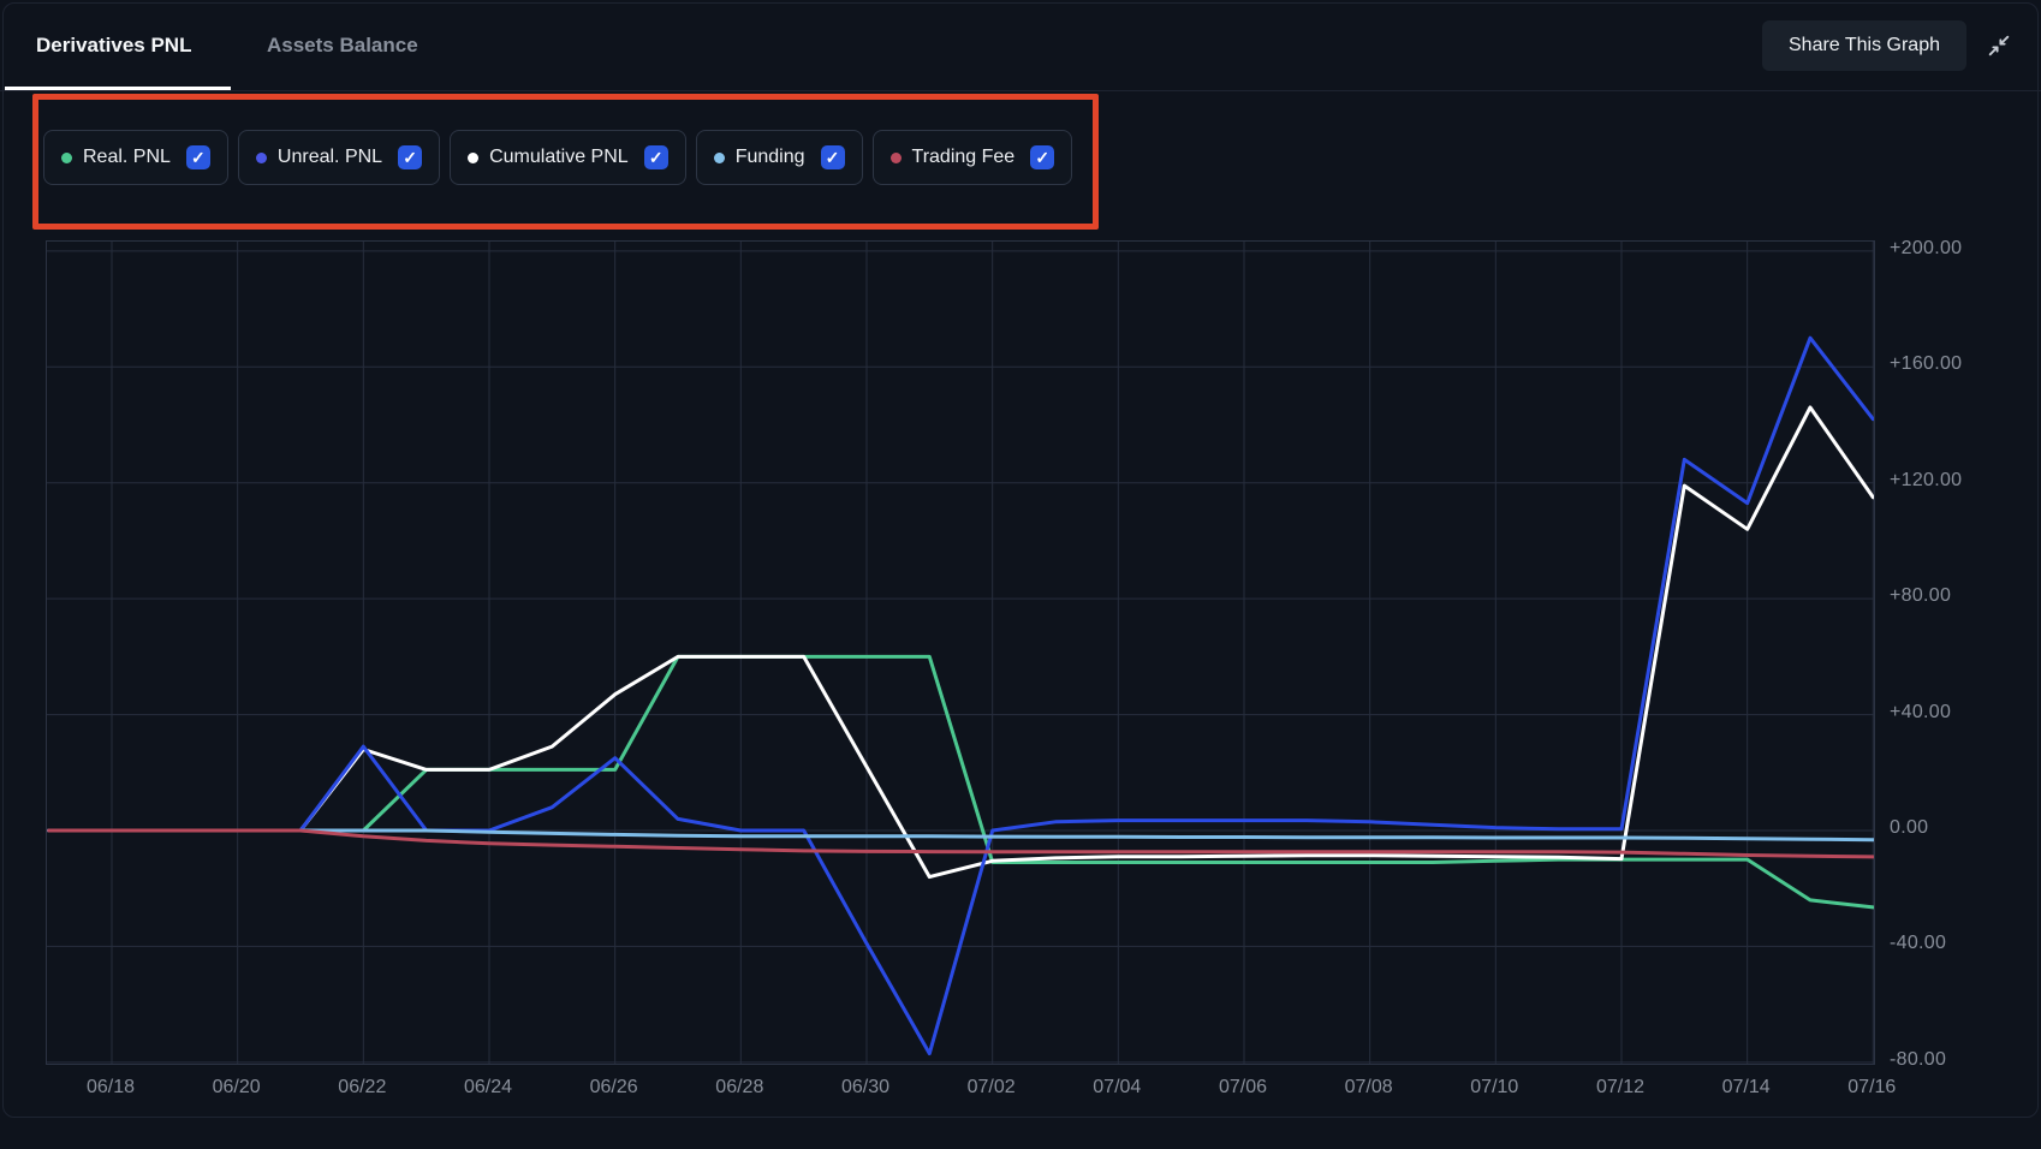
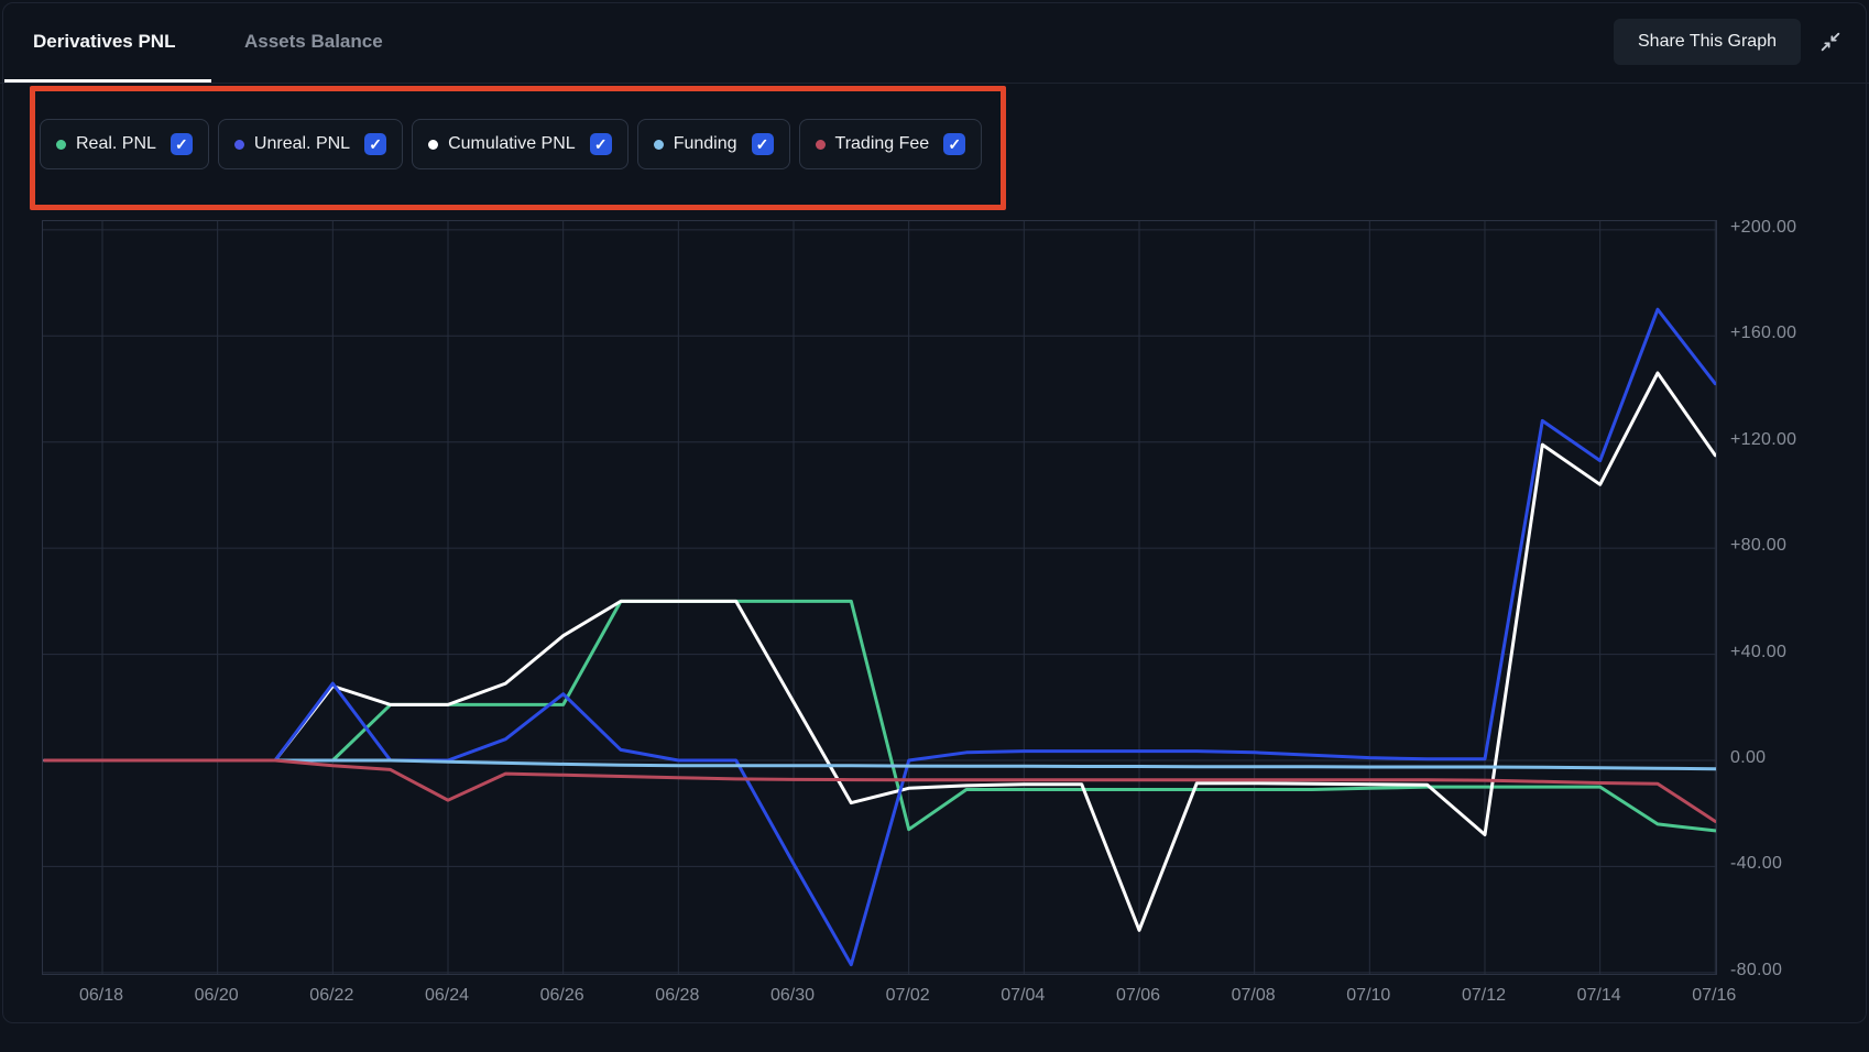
Trading Fee/06/24: -4 -> -15
Real. PNL/07/02: -11 -> -26
Cumulative PNL/07/06: -9 -> -64
Cumulative PNL/07/12: -10 -> -28
Trading Fee/07/16: -9 -> -23
